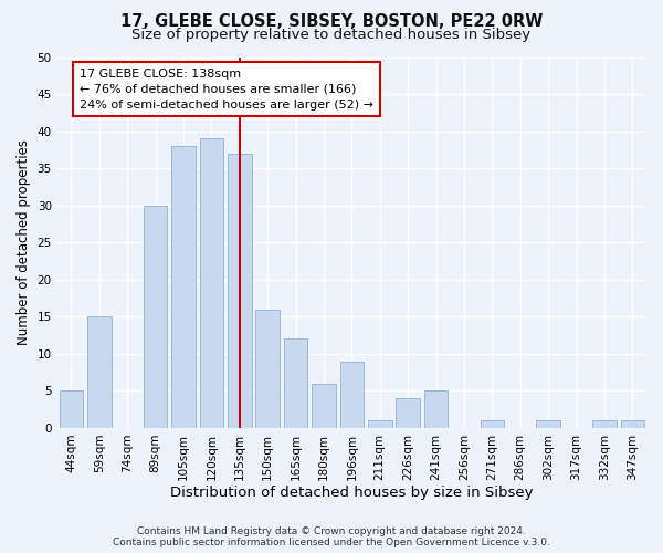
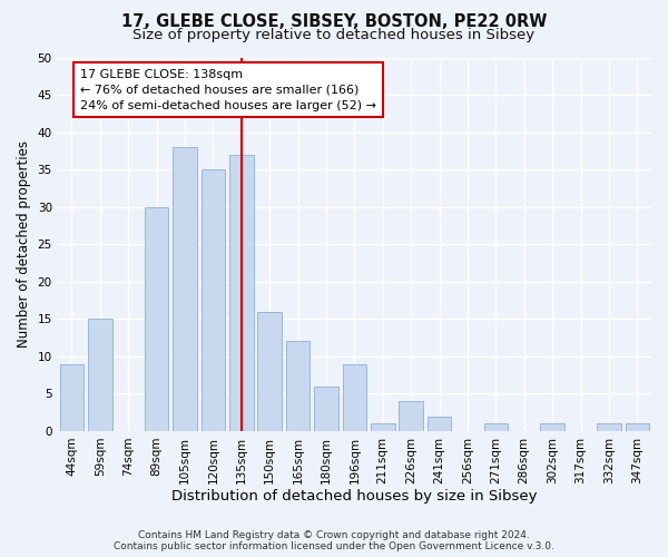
44sqm: 5 -> 9
120sqm: 39 -> 35
241sqm: 5 -> 2
